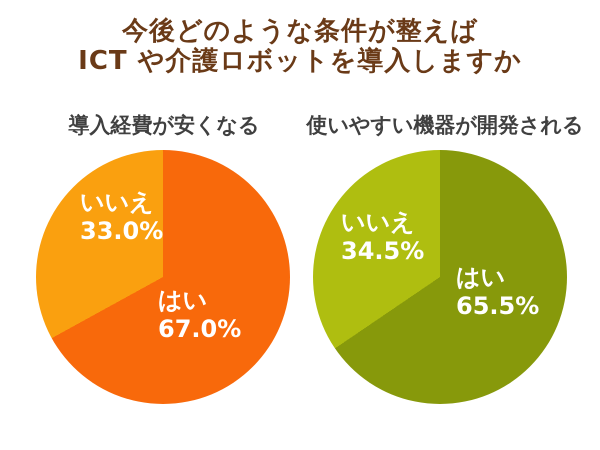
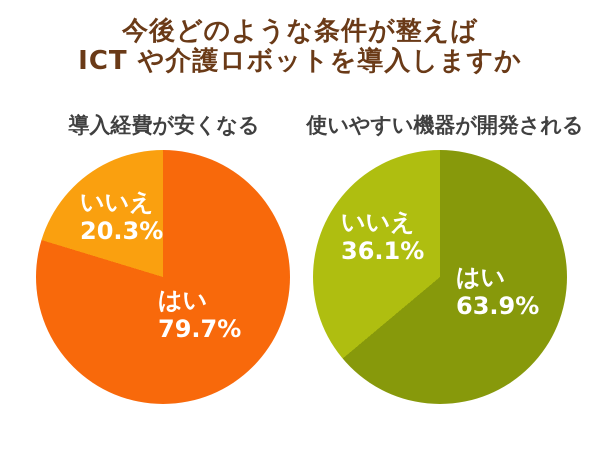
導入経費が安くなる/はい: 67.0% -> 79.7%
導入経費が安くなる/いいえ: 33.0% -> 20.3%
使いやすい機器が開発される/はい: 65.5% -> 63.9%
使いやすい機器が開発される/いいえ: 34.5% -> 36.1%
